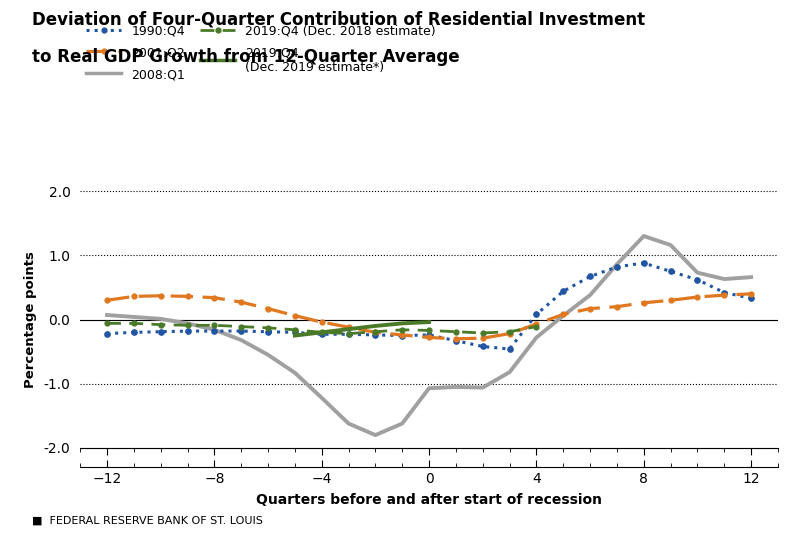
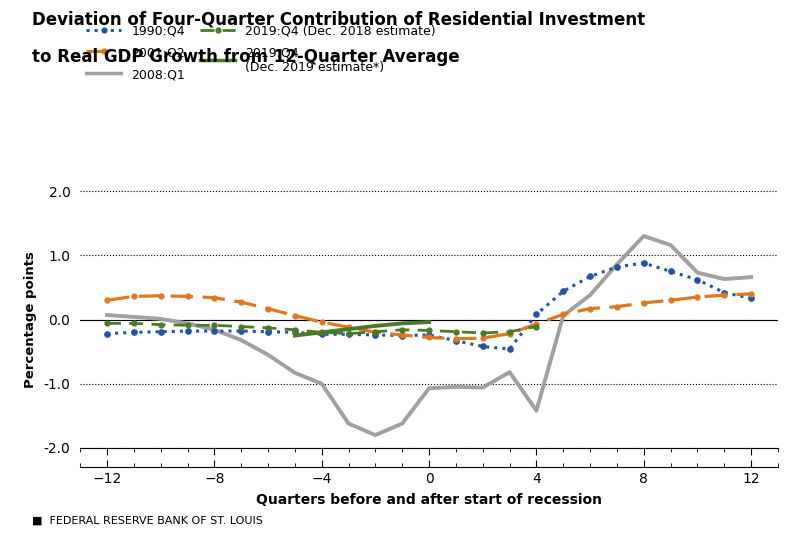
2008:Q1/−4: -1.22 -> -1.00
2008:Q1/4: -0.28 -> -1.42
